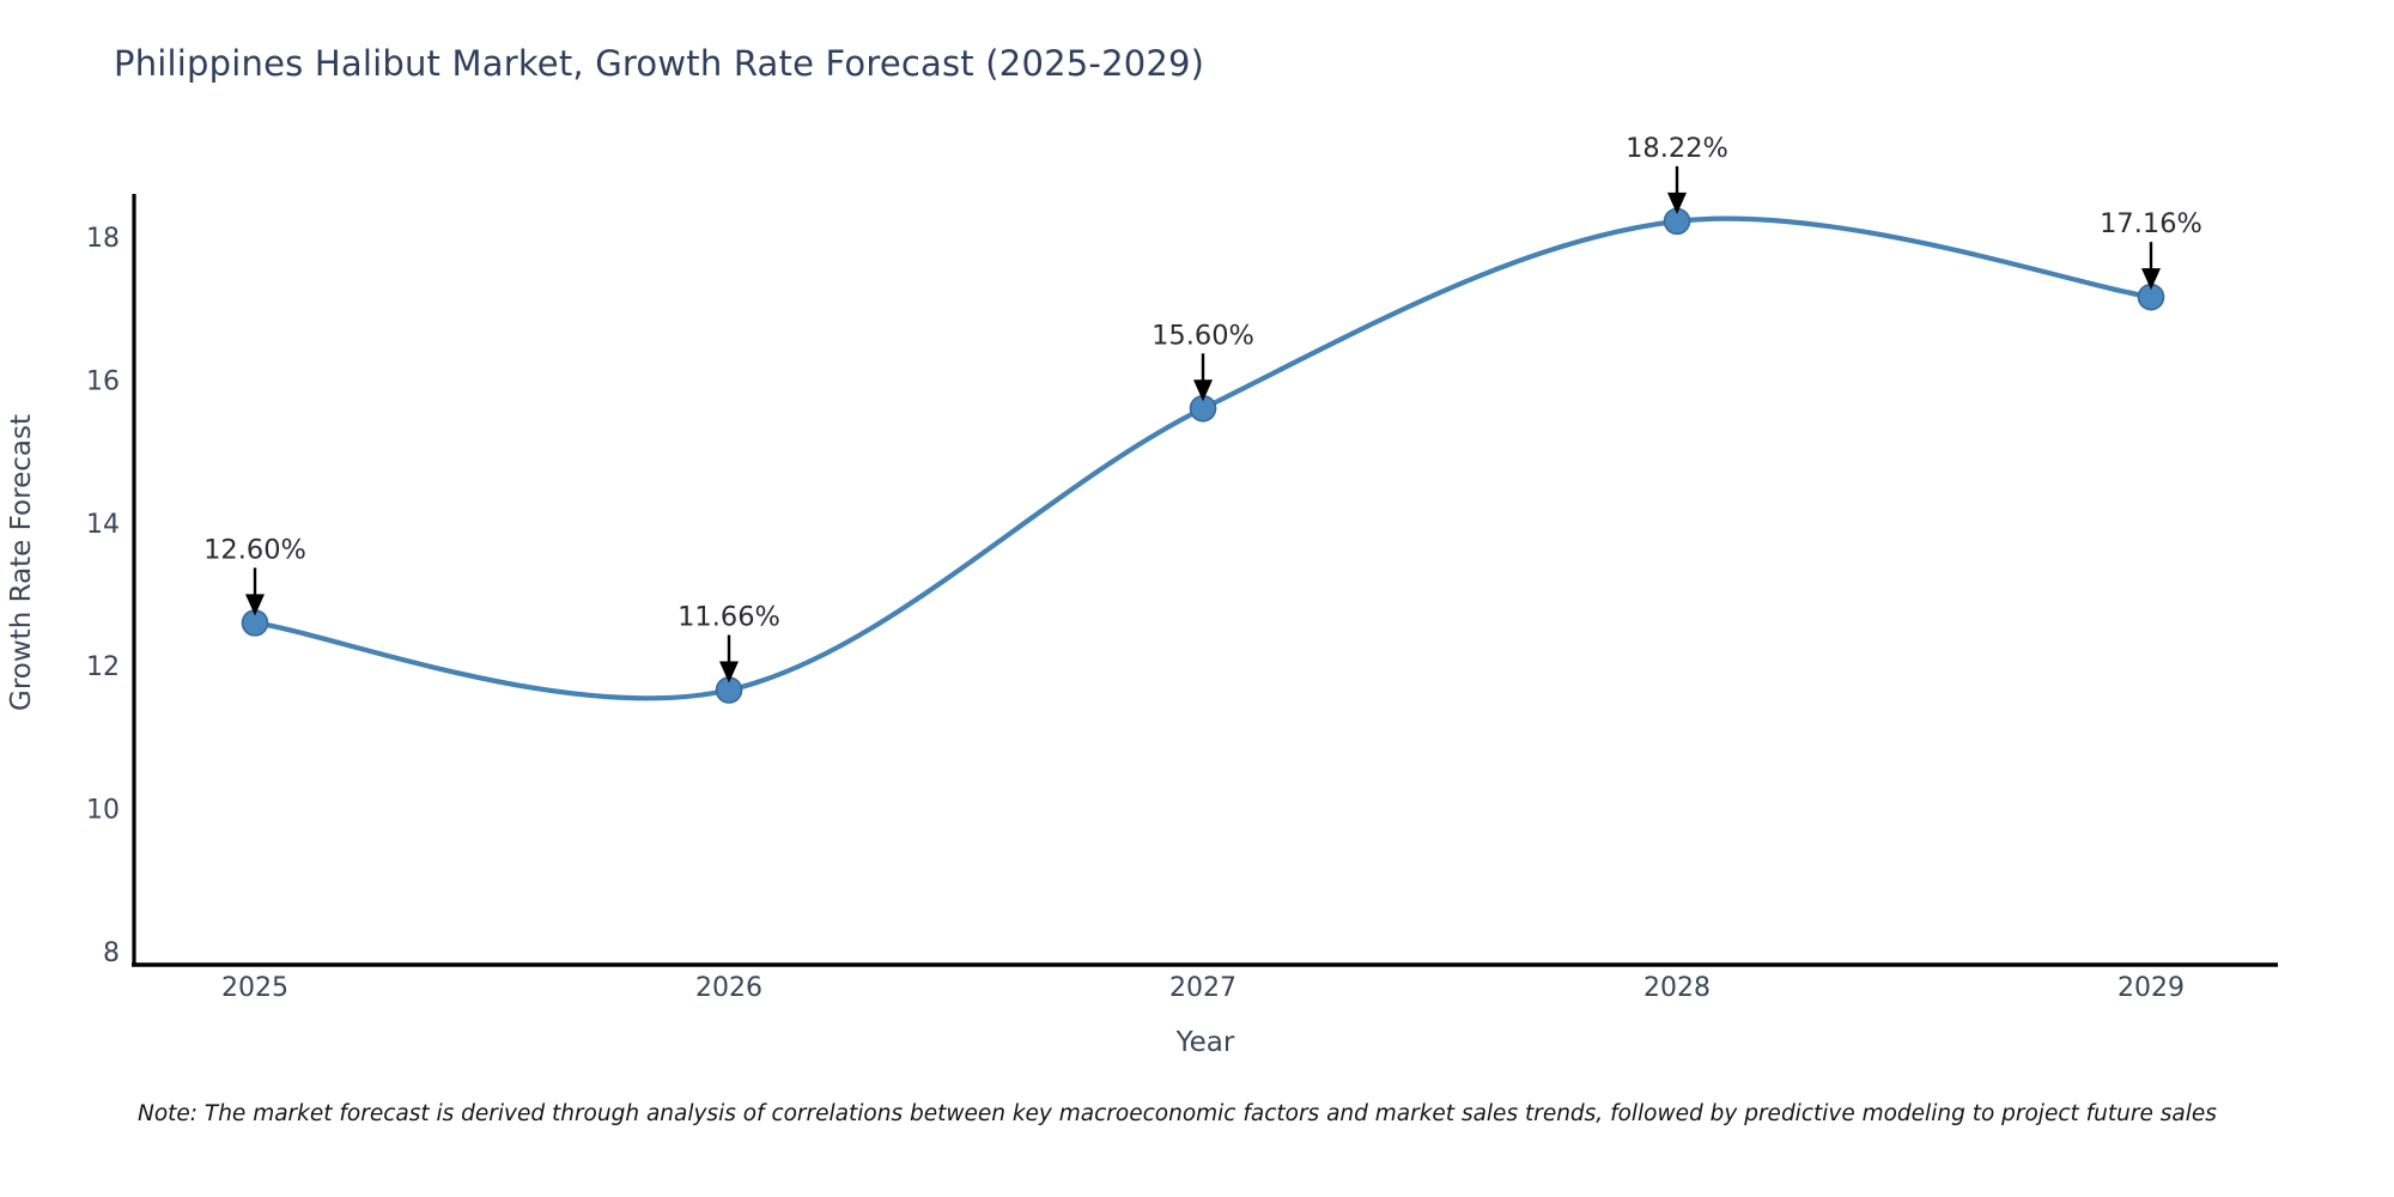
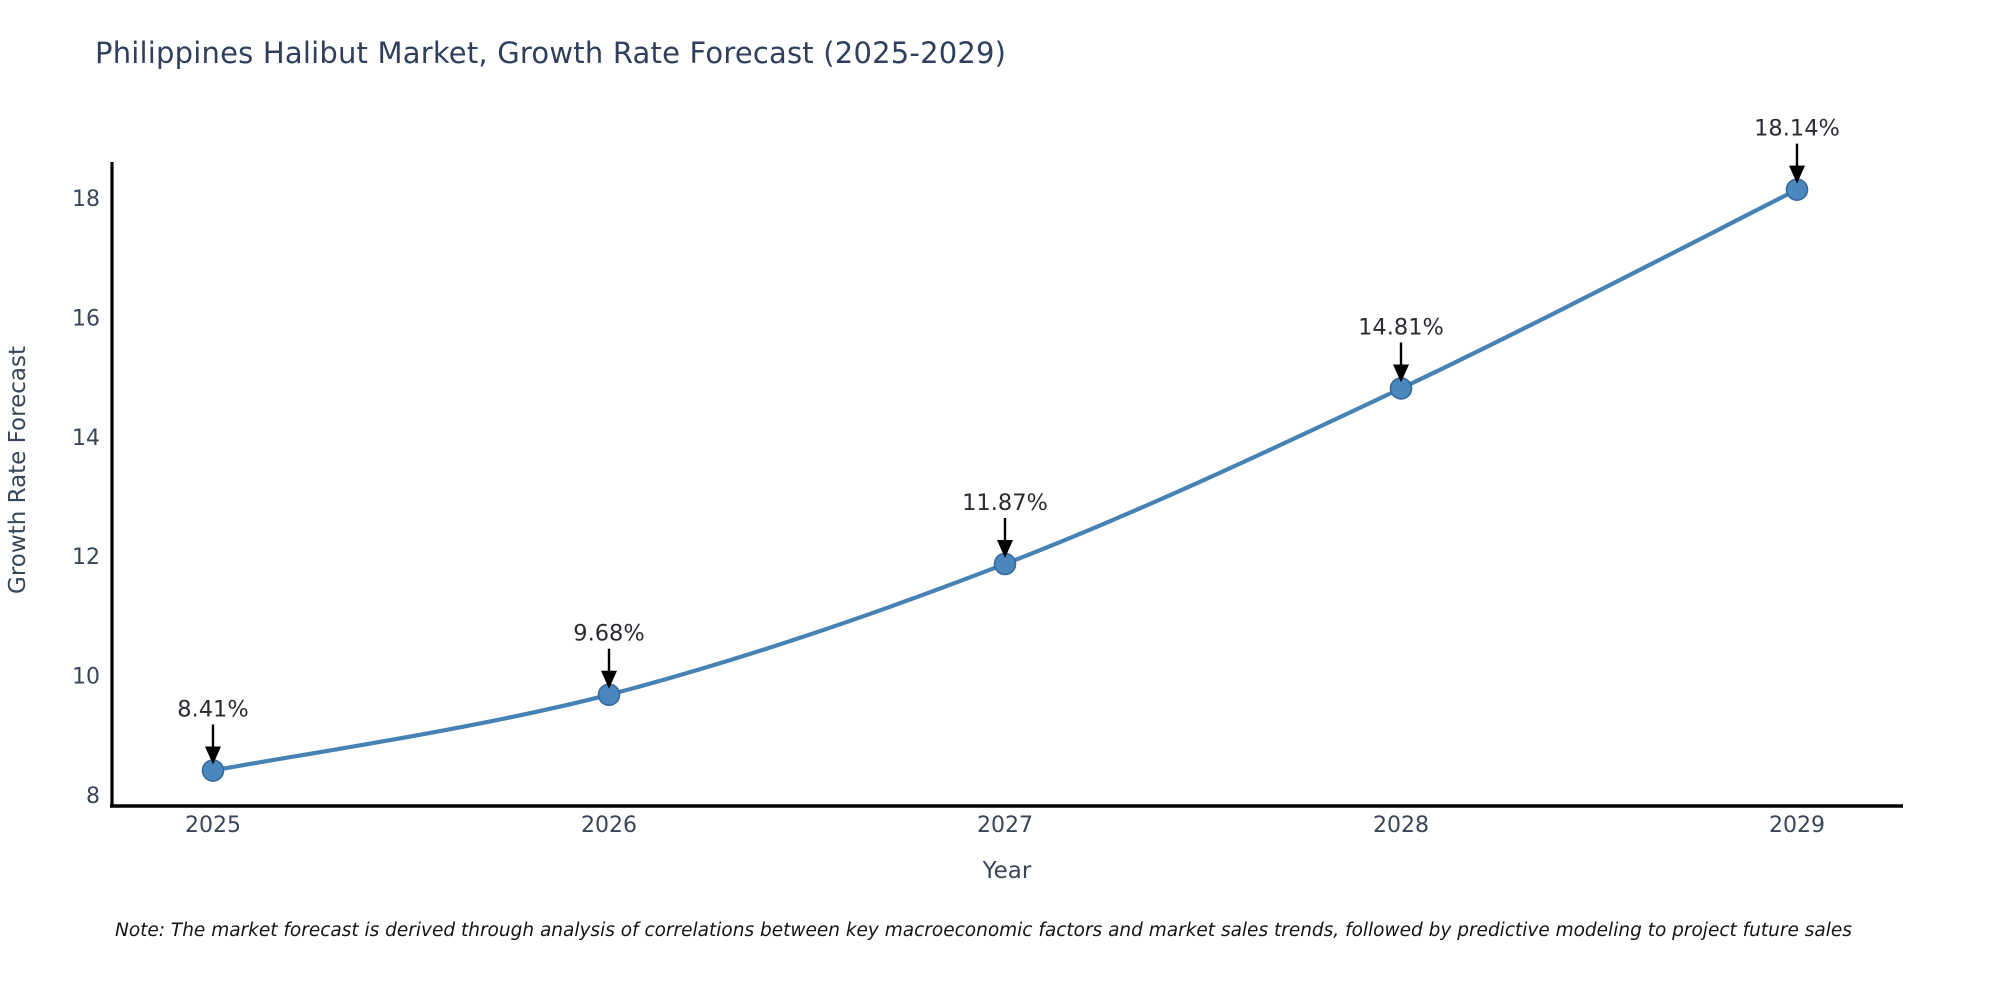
2025: 12.60% -> 8.41%
2026: 11.66% -> 9.68%
2027: 15.60% -> 11.87%
2028: 18.22% -> 14.81%
2029: 17.16% -> 18.14%
